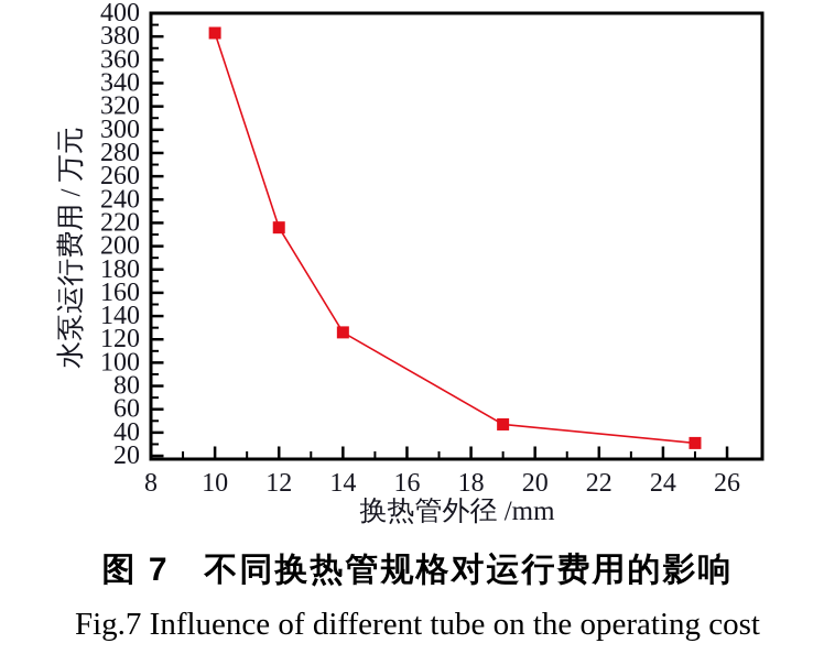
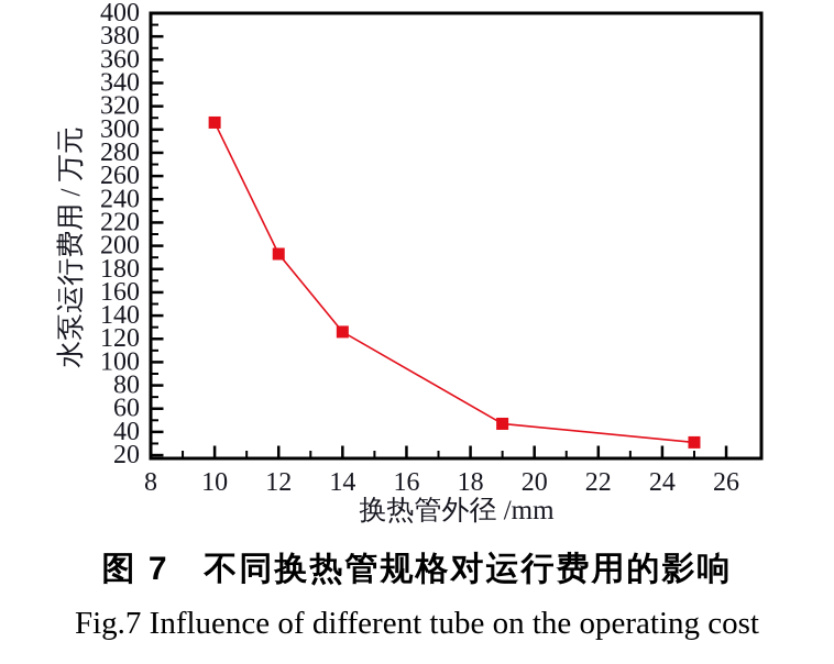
10: 383 -> 306
12: 216 -> 193
